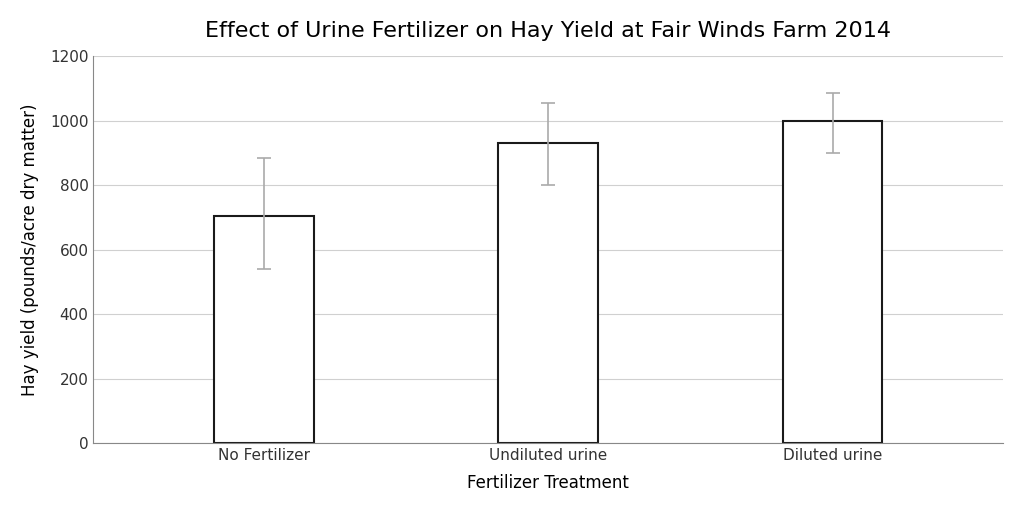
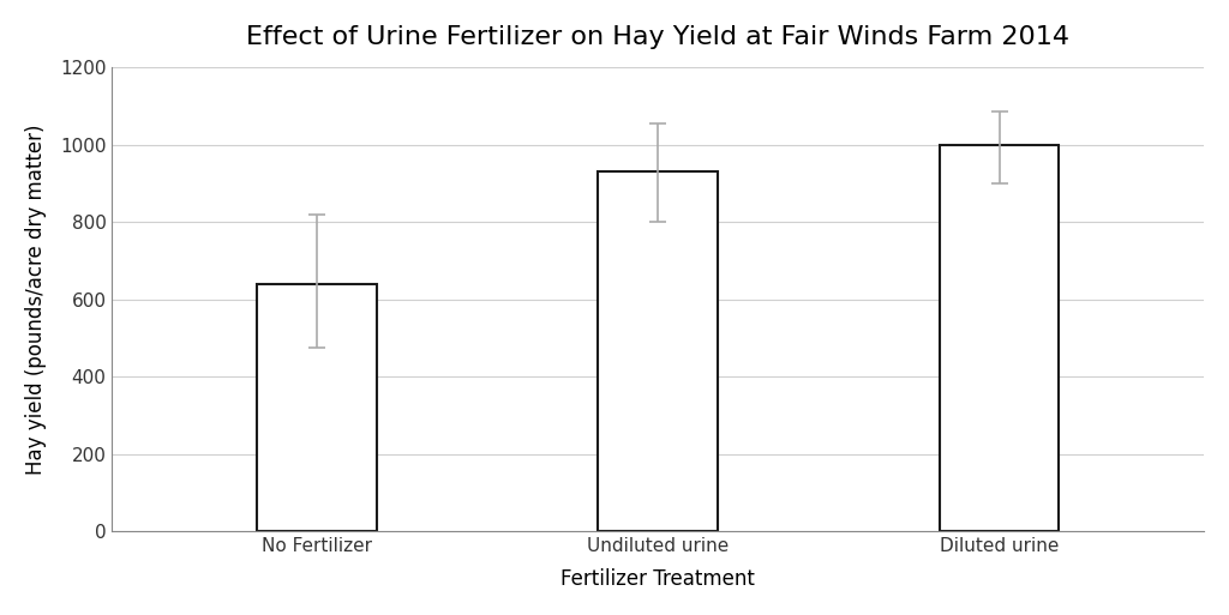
No Fertilizer: 705 -> 640
